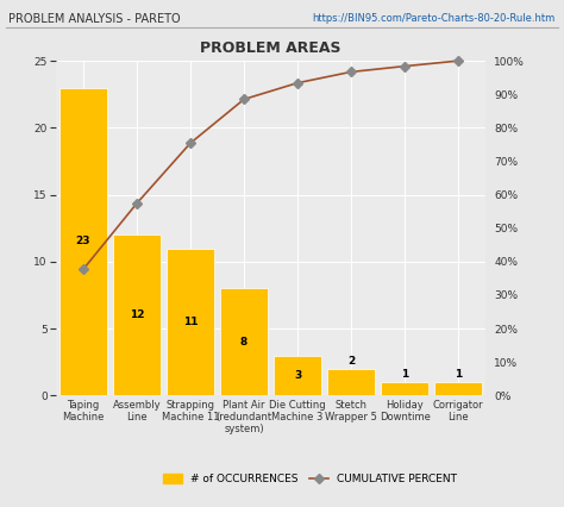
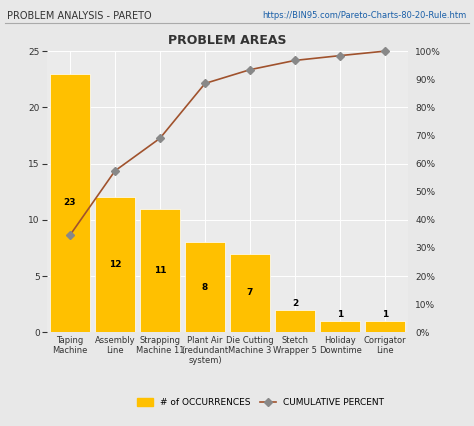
CUMULATIVE PERCENT/Taping Machine: 37.7% -> 34.5%
CUMULATIVE PERCENT/Strapping Machine 11: 75.4% -> 69.0%
# of OCCURRENCES/Die Cutting Machine 3: 3 -> 7
